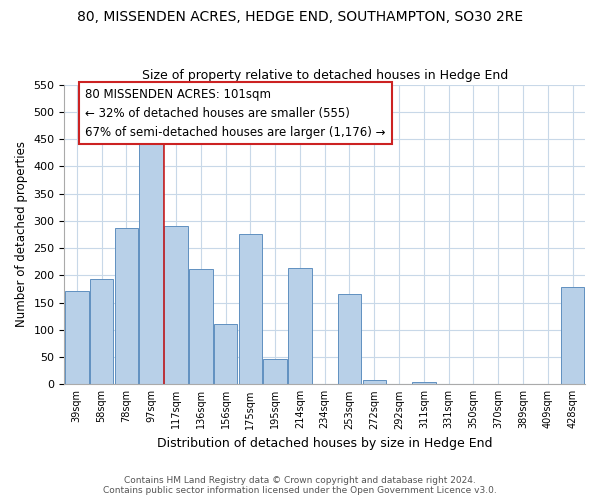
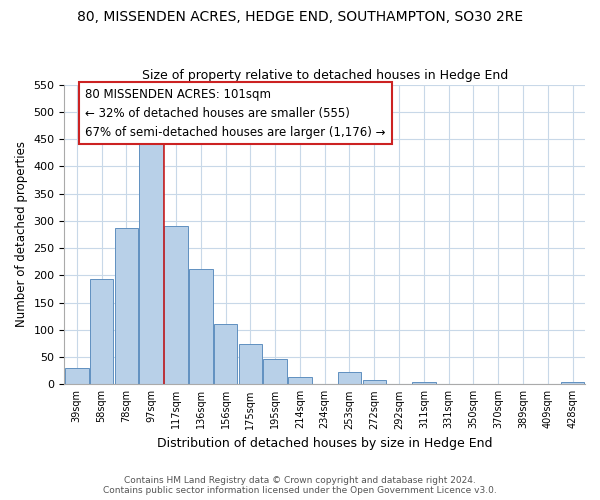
39sqm: 172 -> 30
175sqm: 276 -> 74
214sqm: 214 -> 13
253sqm: 166 -> 22
428sqm: 178 -> 5
